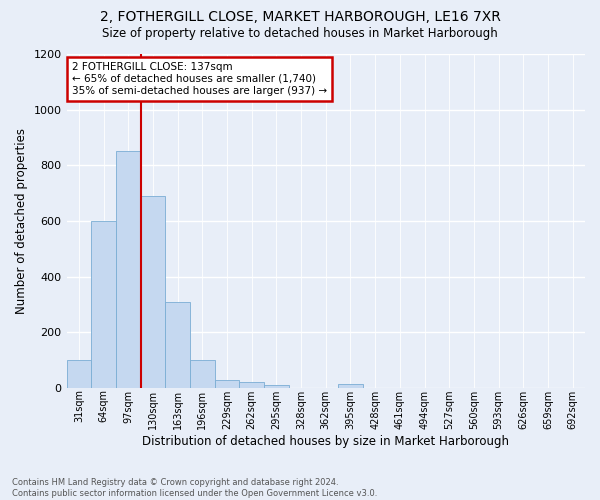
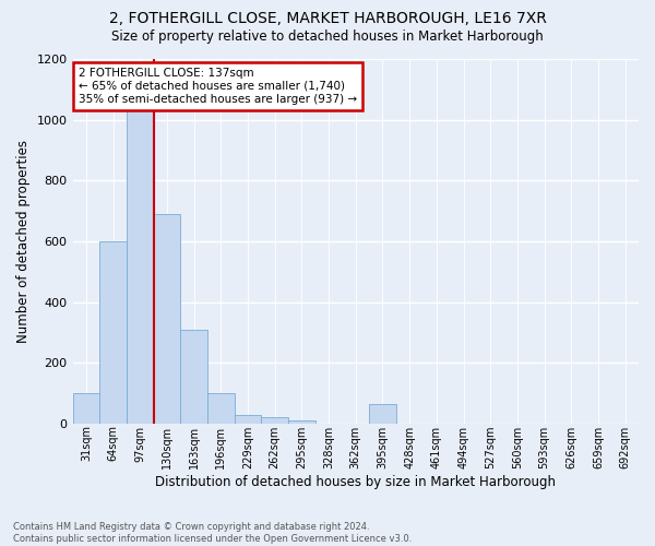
97sqm: 850 -> 1035
395sqm: 15 -> 65
